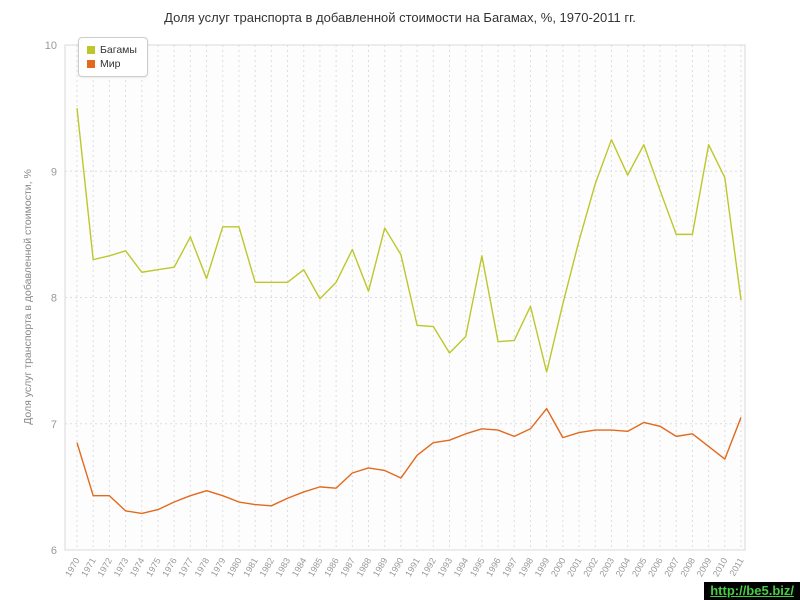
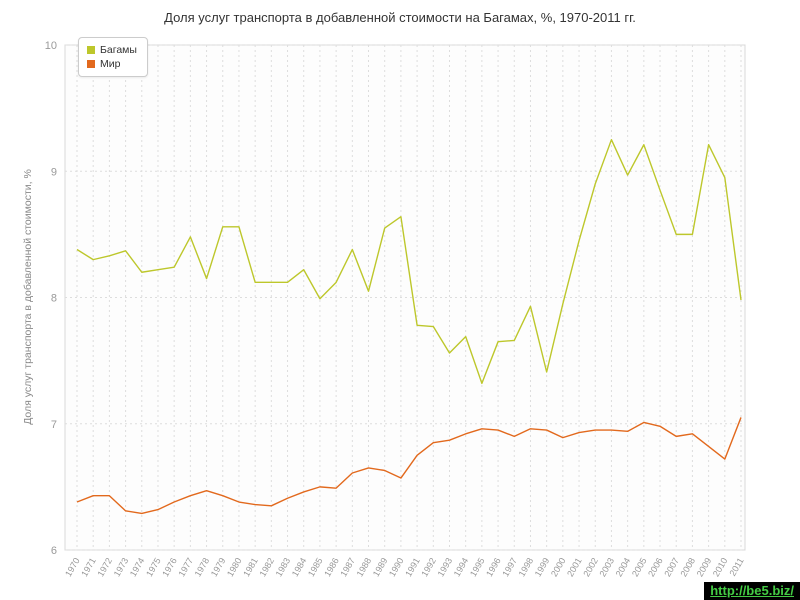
Багамы/1970: 9.50 -> 8.38
Мир/1970: 6.85 -> 6.38
Багамы/1990: 8.34 -> 8.64
Багамы/1995: 8.33 -> 7.32
Мир/1999: 7.12 -> 6.95
